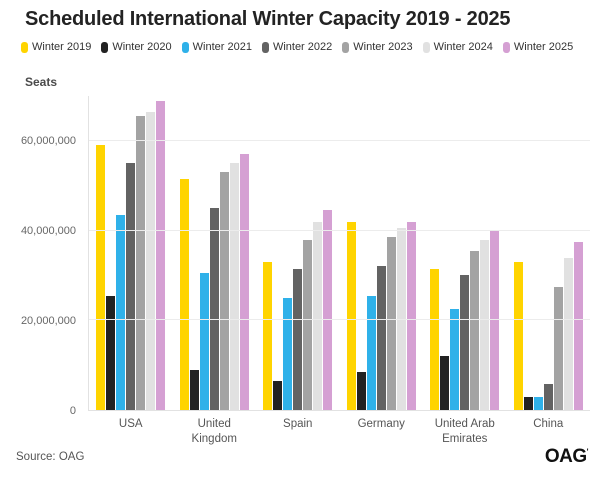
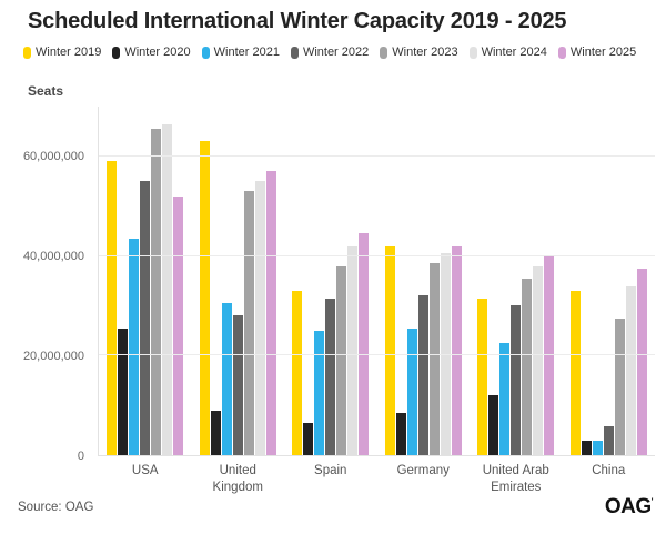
Winter 2025/USA: 69000000 -> 52000000
Winter 2019/United Kingdom: 52000000 -> 63000000
Winter 2022/United Kingdom: 45000000 -> 28000000
